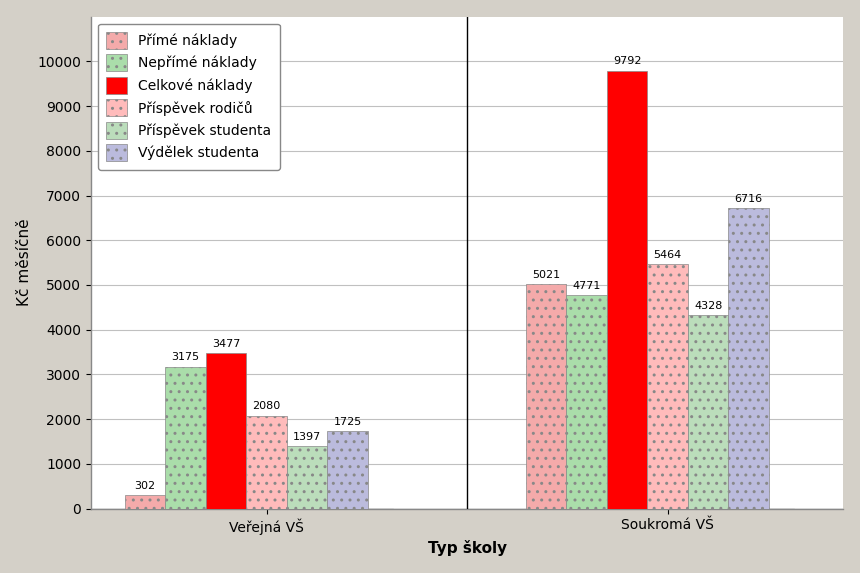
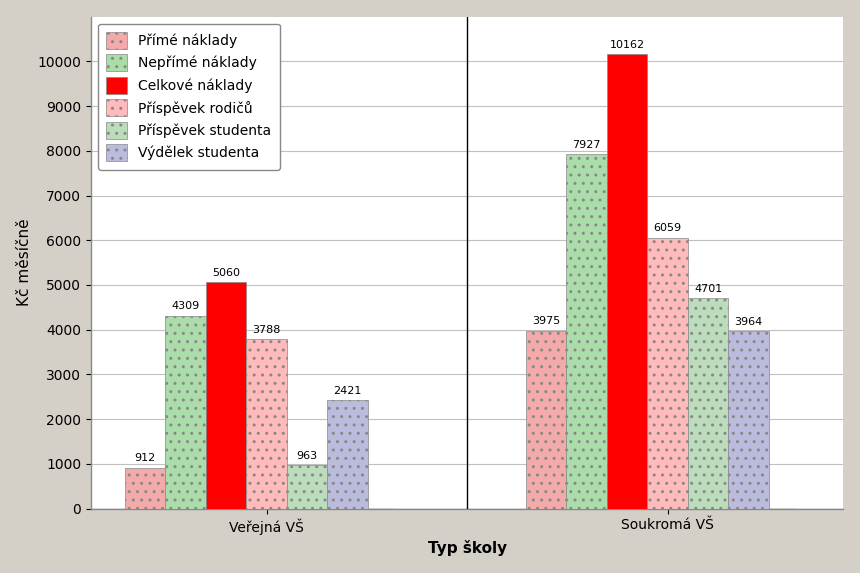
Přímé náklady/Veřejná VŠ: 302 -> 912
Nepřímé náklady/Veřejná VŠ: 3175 -> 4309
Celkové náklady/Veřejná VŠ: 3477 -> 5060
Příspěvek rodičů/Veřejná VŠ: 2080 -> 3788
Příspěvek studenta/Veřejná VŠ: 1397 -> 963
Výdělek studenta/Veřejná VŠ: 1725 -> 2421
Přímé náklady/Soukromá VŠ: 5021 -> 3975
Nepřímé náklady/Soukromá VŠ: 4771 -> 7927
Celkové náklady/Soukromá VŠ: 9792 -> 10162
Příspěvek rodičů/Soukromá VŠ: 5464 -> 6059
Příspěvek studenta/Soukromá VŠ: 4328 -> 4701
Výdělek studenta/Soukromá VŠ: 6716 -> 3964
